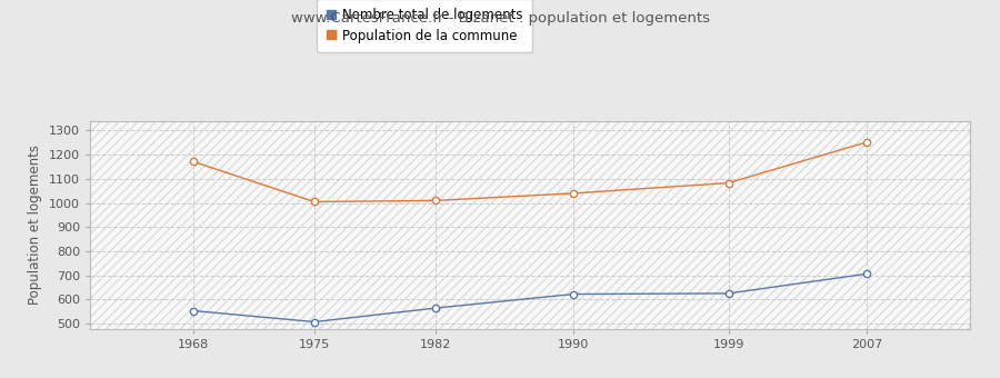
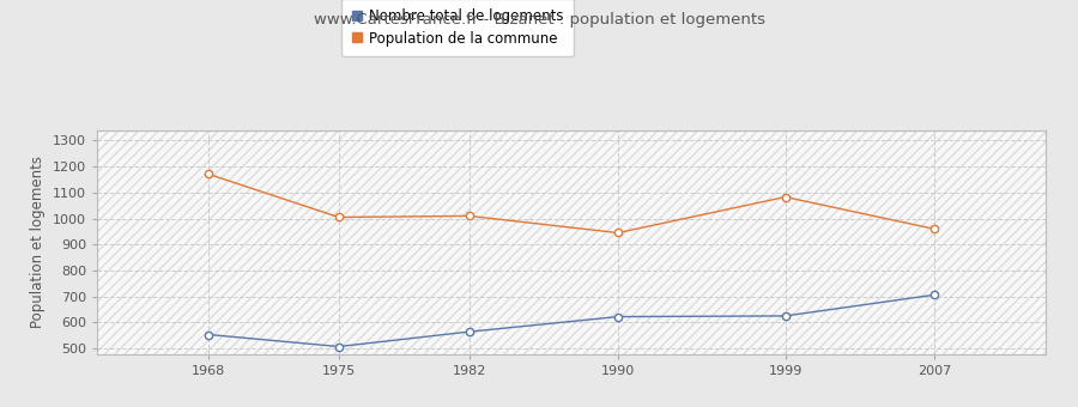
Population de la commune/1990: 1040 -> 945
Population de la commune/2007: 1252 -> 960
